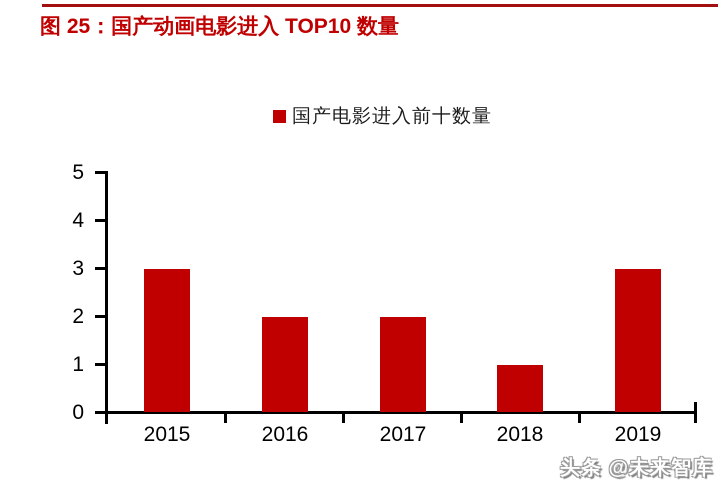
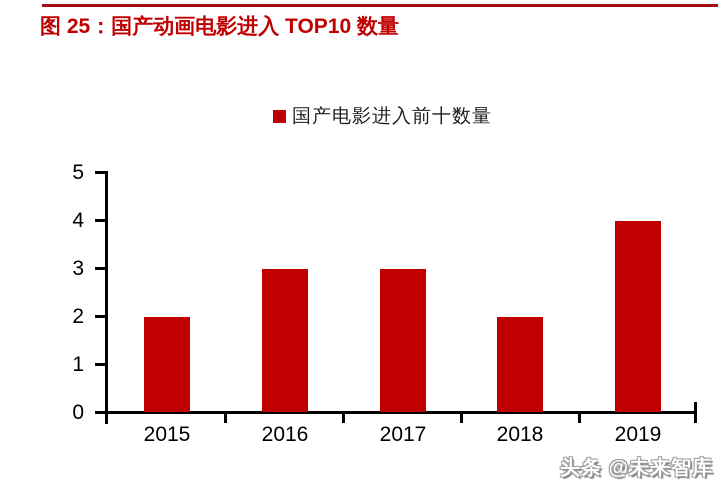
2015: 3 -> 2
2016: 2 -> 3
2017: 2 -> 3
2018: 1 -> 2
2019: 3 -> 4
